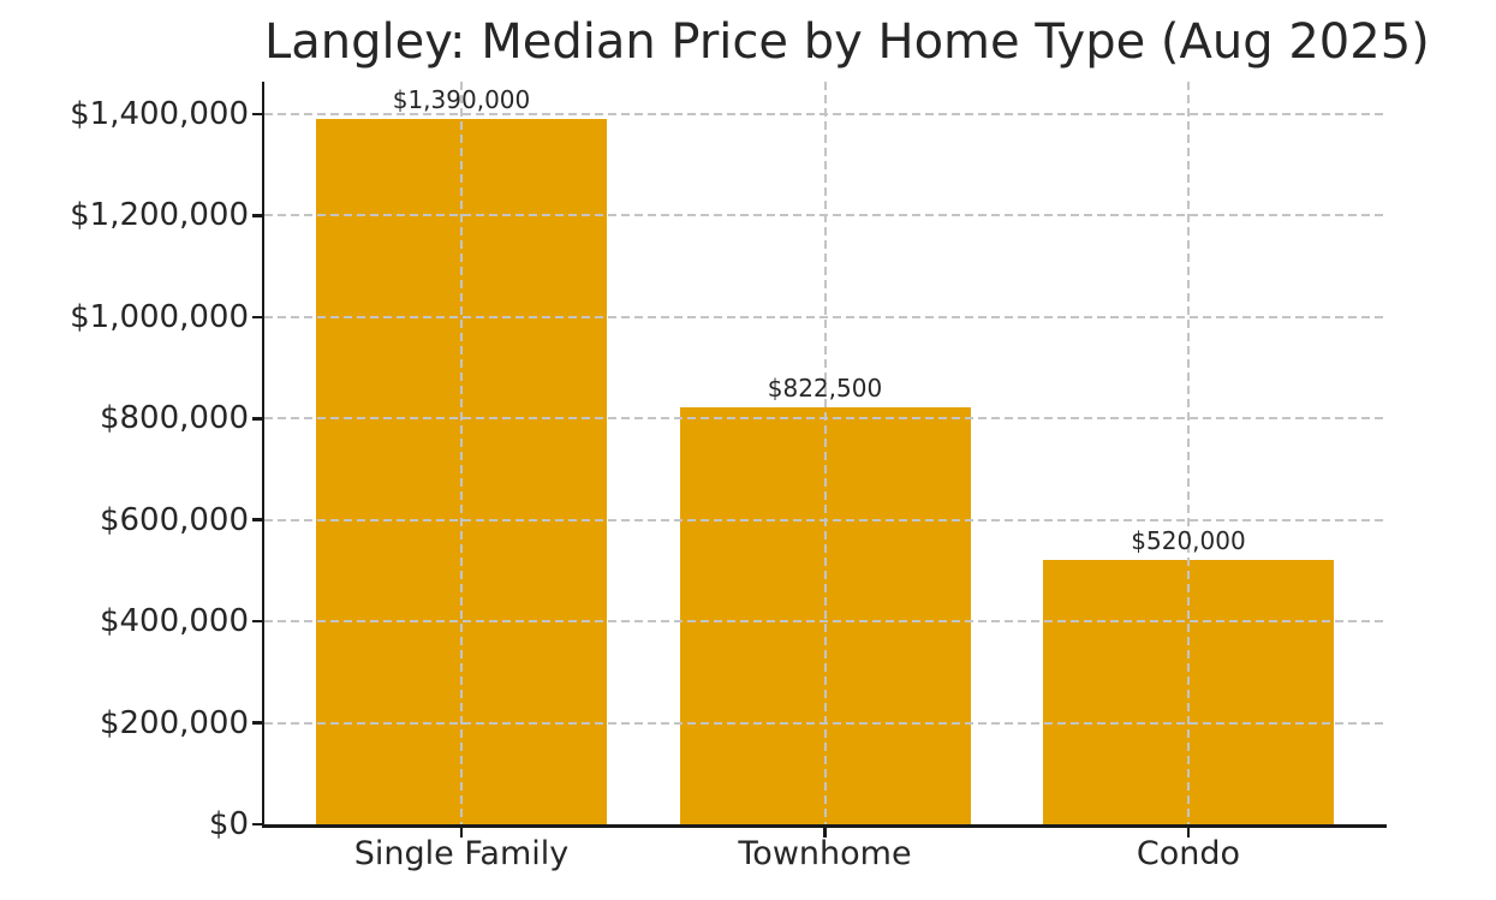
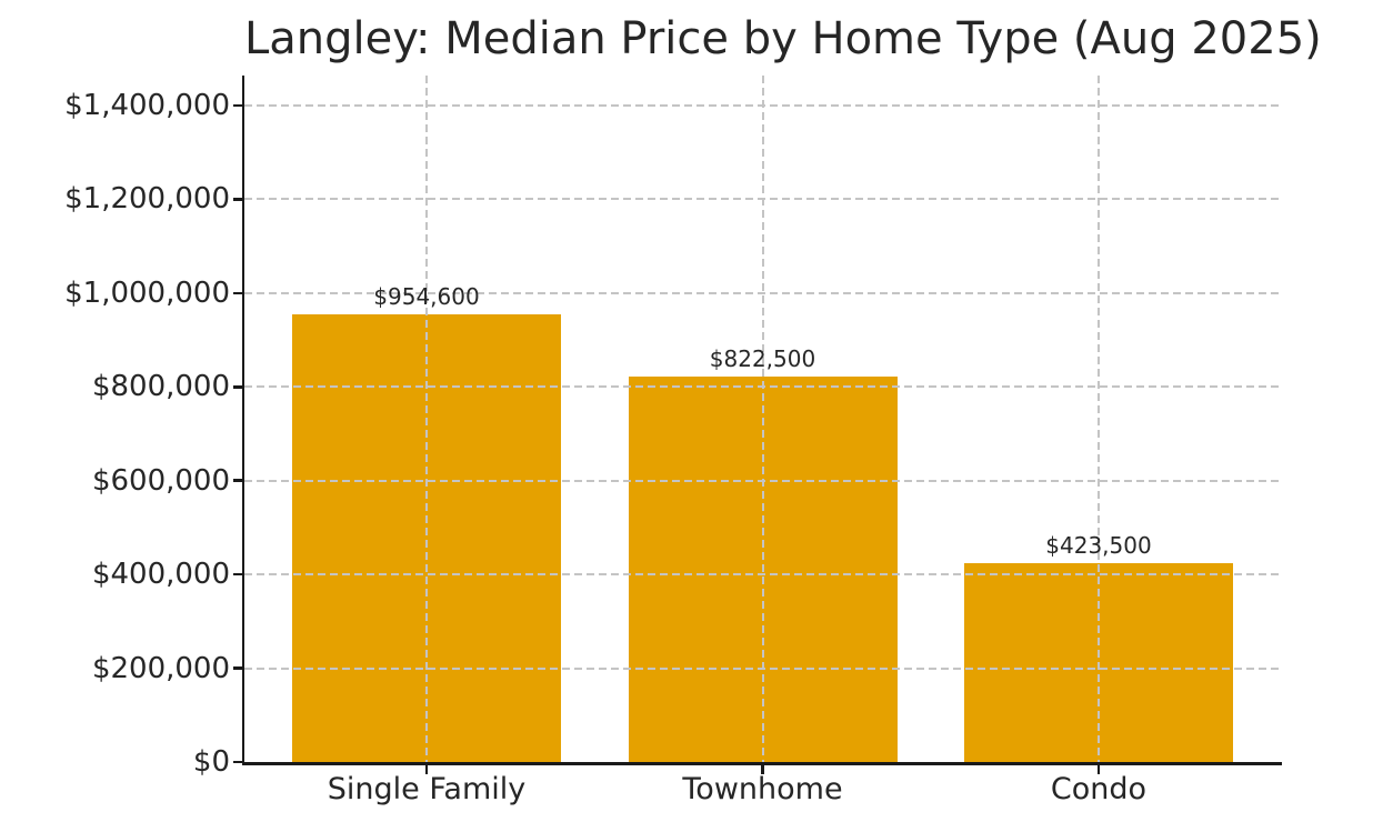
Single Family: $1,390,000 -> $954,600
Condo: $520,000 -> $423,500
